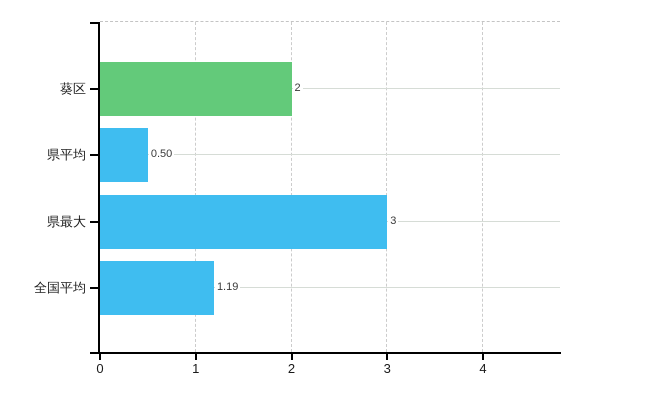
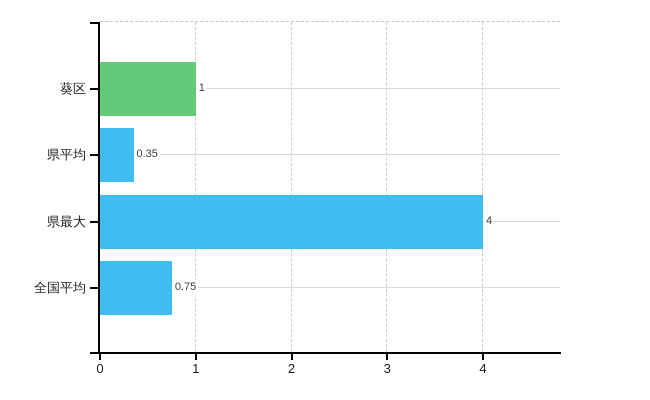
葵区: 2 -> 1
県平均: 0.50 -> 0.35
県最大: 3 -> 4
全国平均: 1.19 -> 0.75
